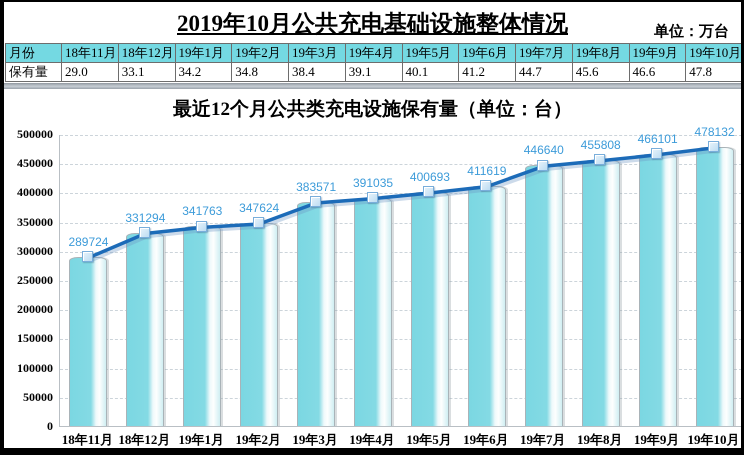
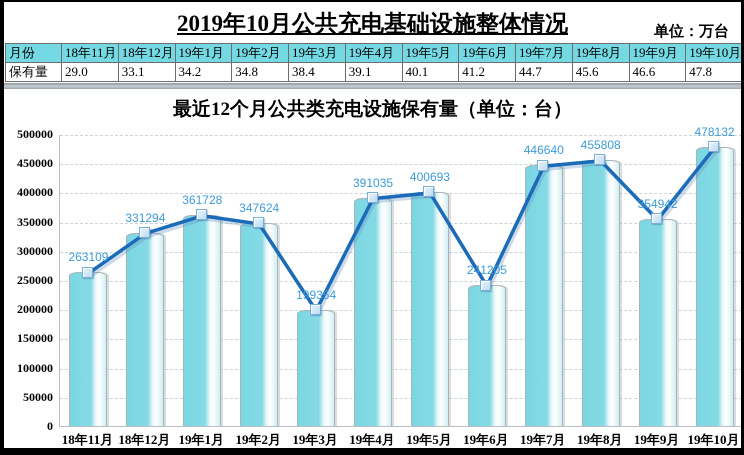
18年11月: 289724 -> 263109
19年1月: 341763 -> 361728
19年3月: 383571 -> 199354
19年6月: 411619 -> 241205
19年9月: 466101 -> 354942
